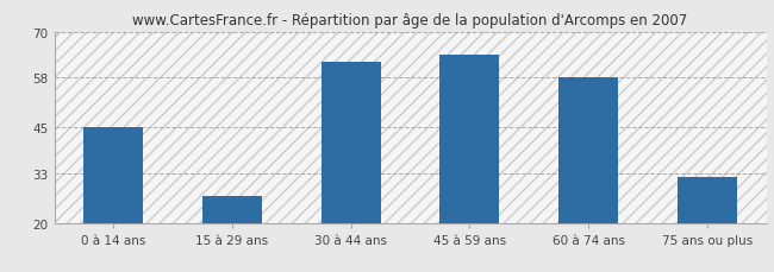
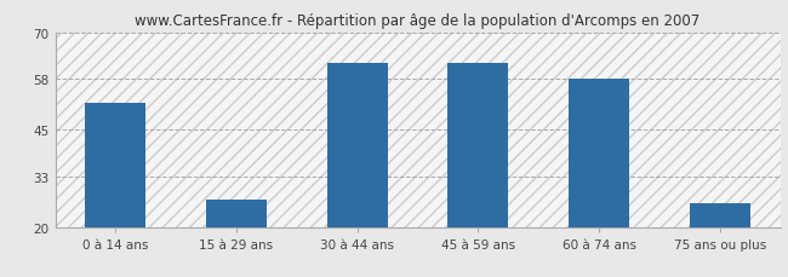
0 à 14 ans: 45 -> 52
45 à 59 ans: 64 -> 62
75 ans ou plus: 32 -> 26
